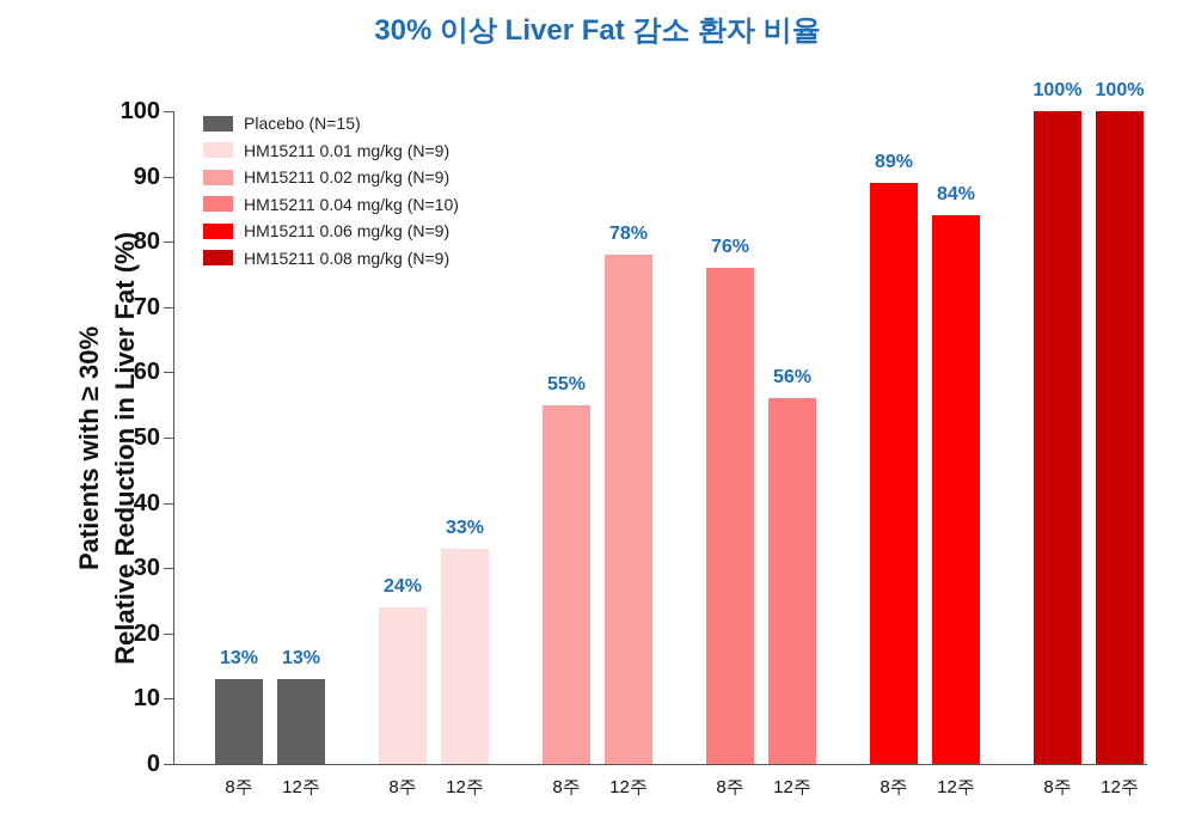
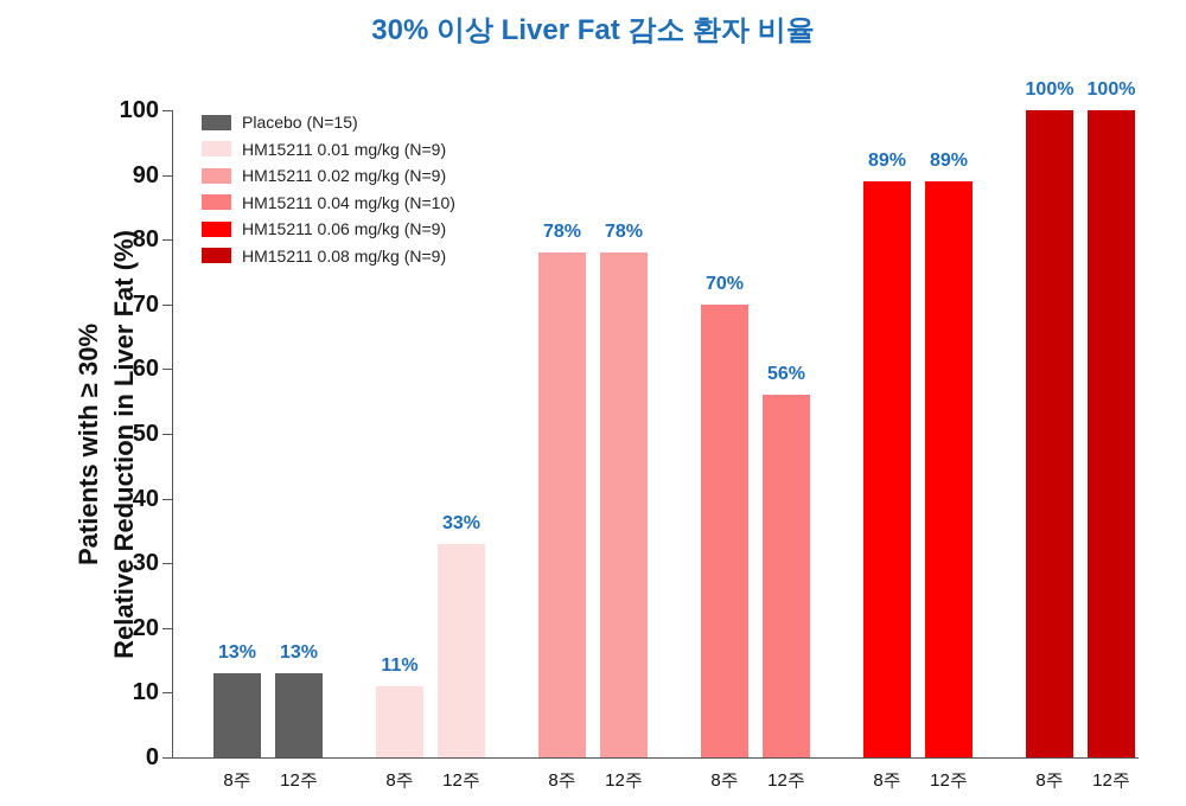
HM15211 0.01 mg/kg (N=9)/8주: 24% -> 11%
HM15211 0.02 mg/kg (N=9)/8주: 55% -> 78%
HM15211 0.04 mg/kg (N=10)/8주: 76% -> 70%
HM15211 0.06 mg/kg (N=9)/12주: 84% -> 89%
